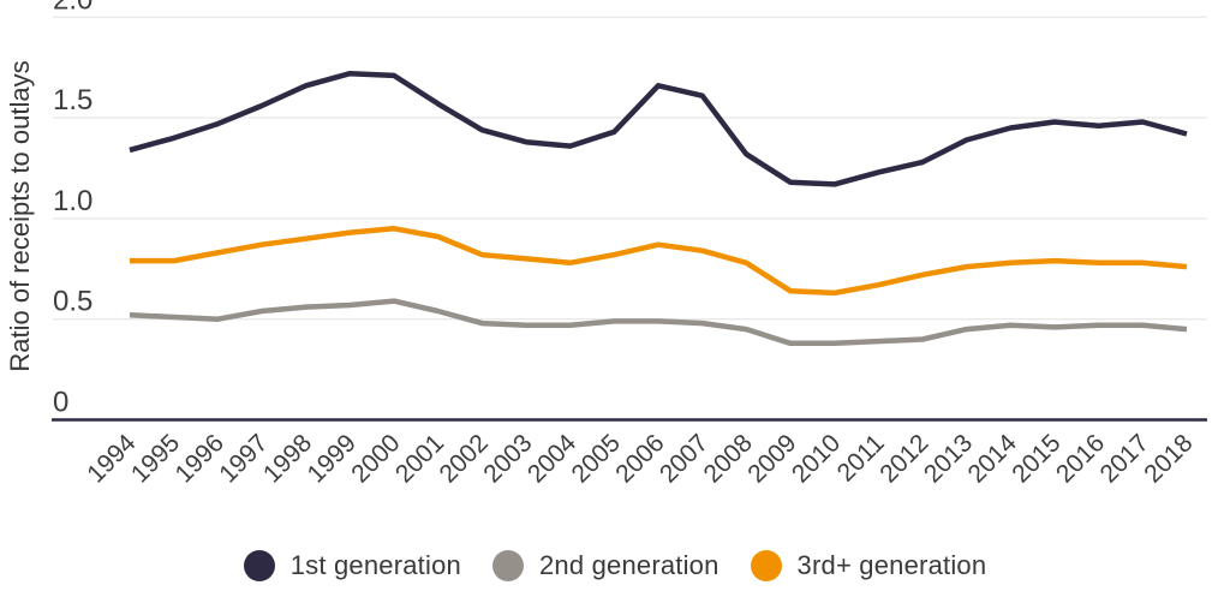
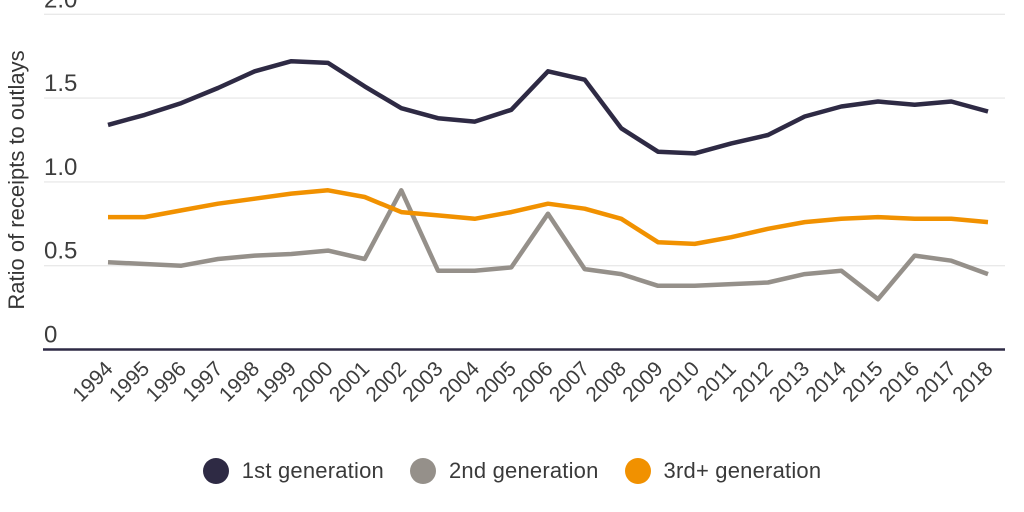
2nd generation/2002: 0.48 -> 0.95
2nd generation/2006: 0.49 -> 0.81
2nd generation/2015: 0.46 -> 0.30
2nd generation/2016: 0.47 -> 0.56
2nd generation/2017: 0.47 -> 0.53
